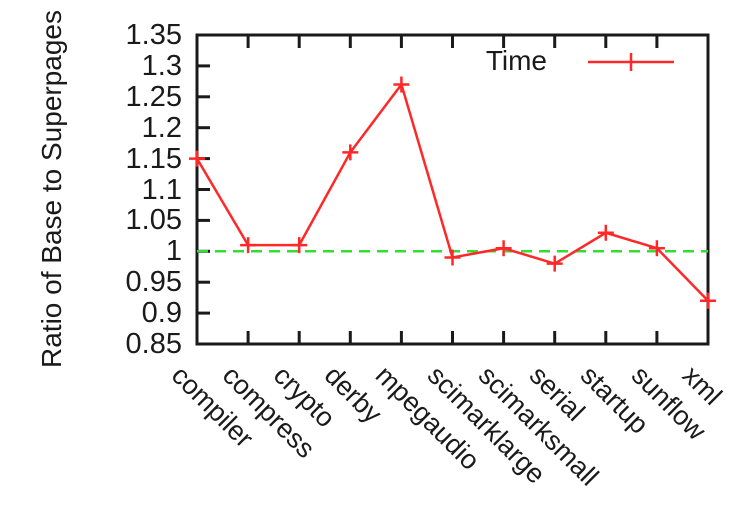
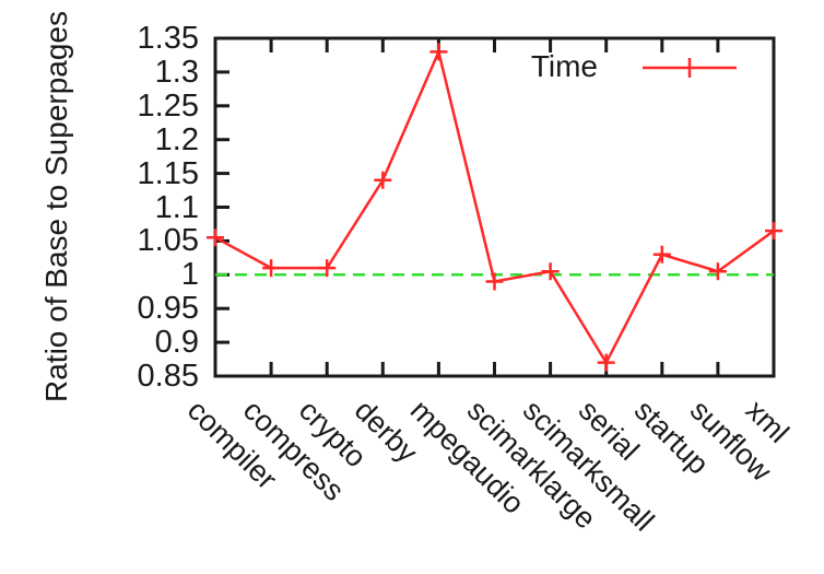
compiler: 1.15 -> 1.05
derby: 1.16 -> 1.14
mpegaudio: 1.27 -> 1.33
serial: 0.98 -> 0.87
xml: 0.92 -> 1.06
